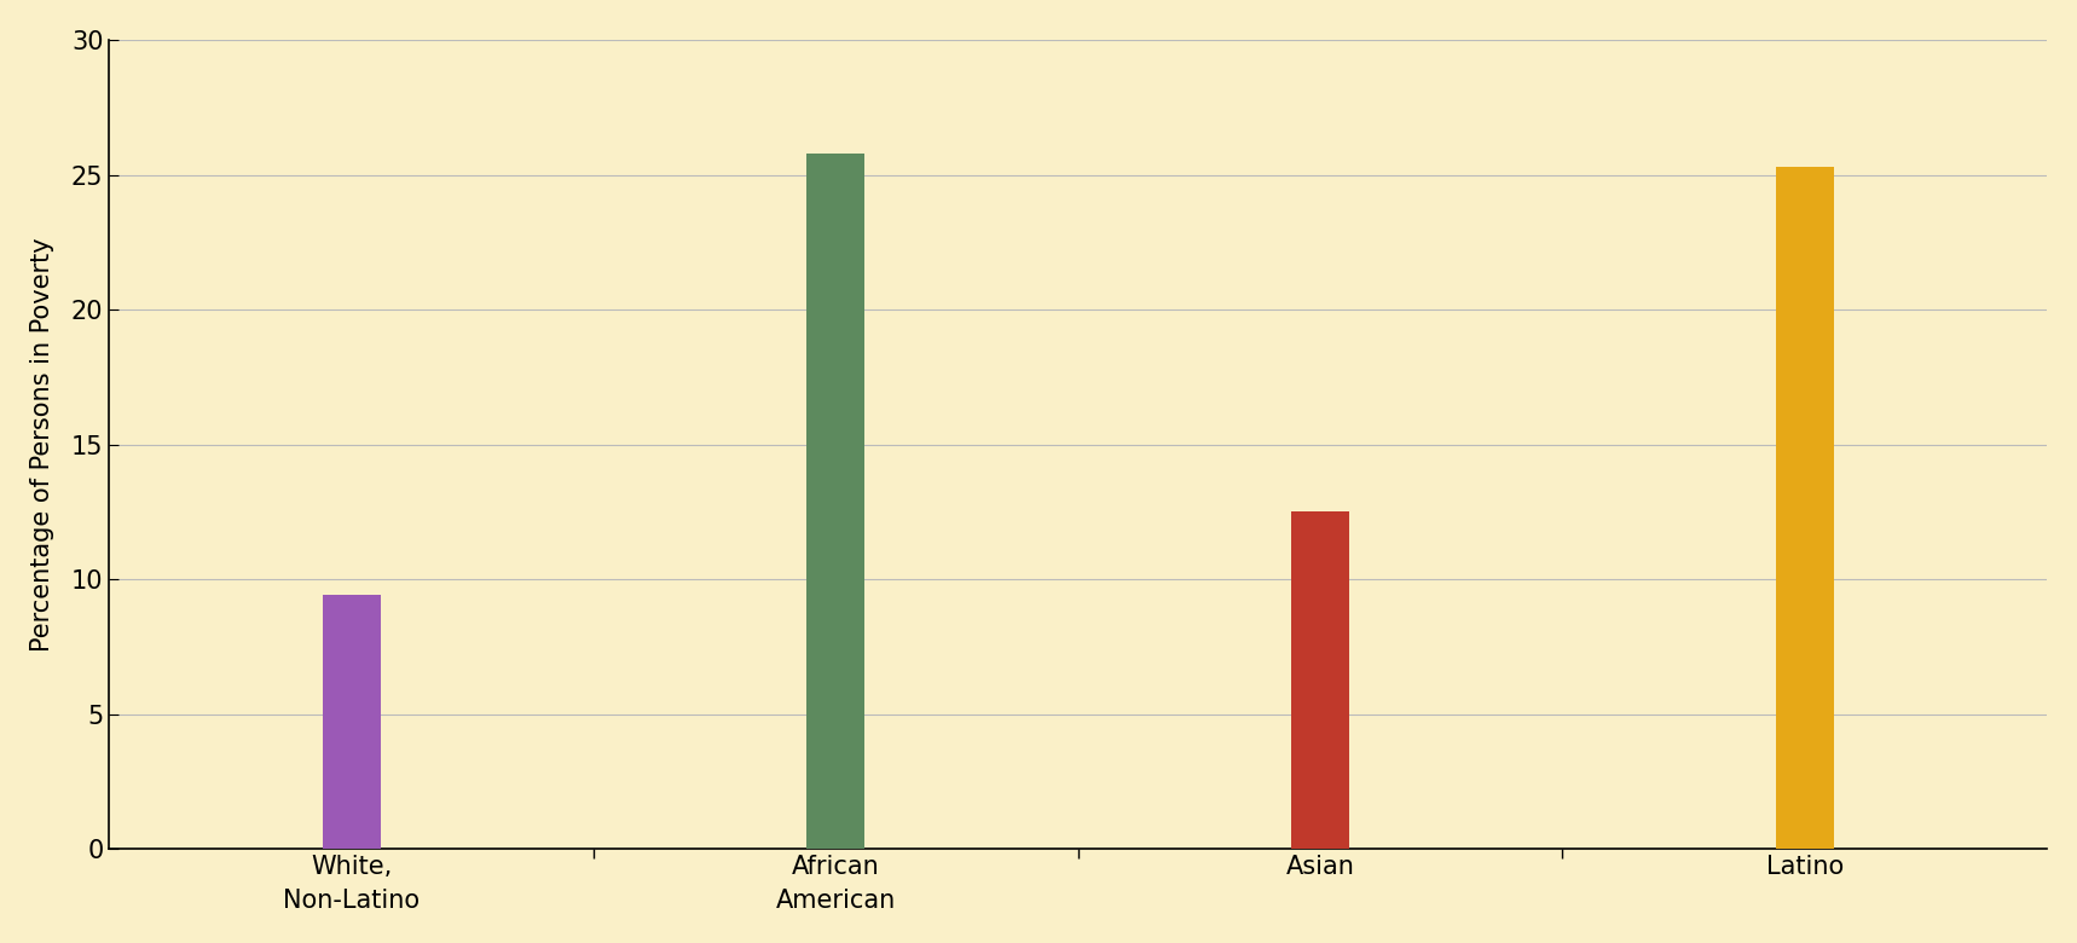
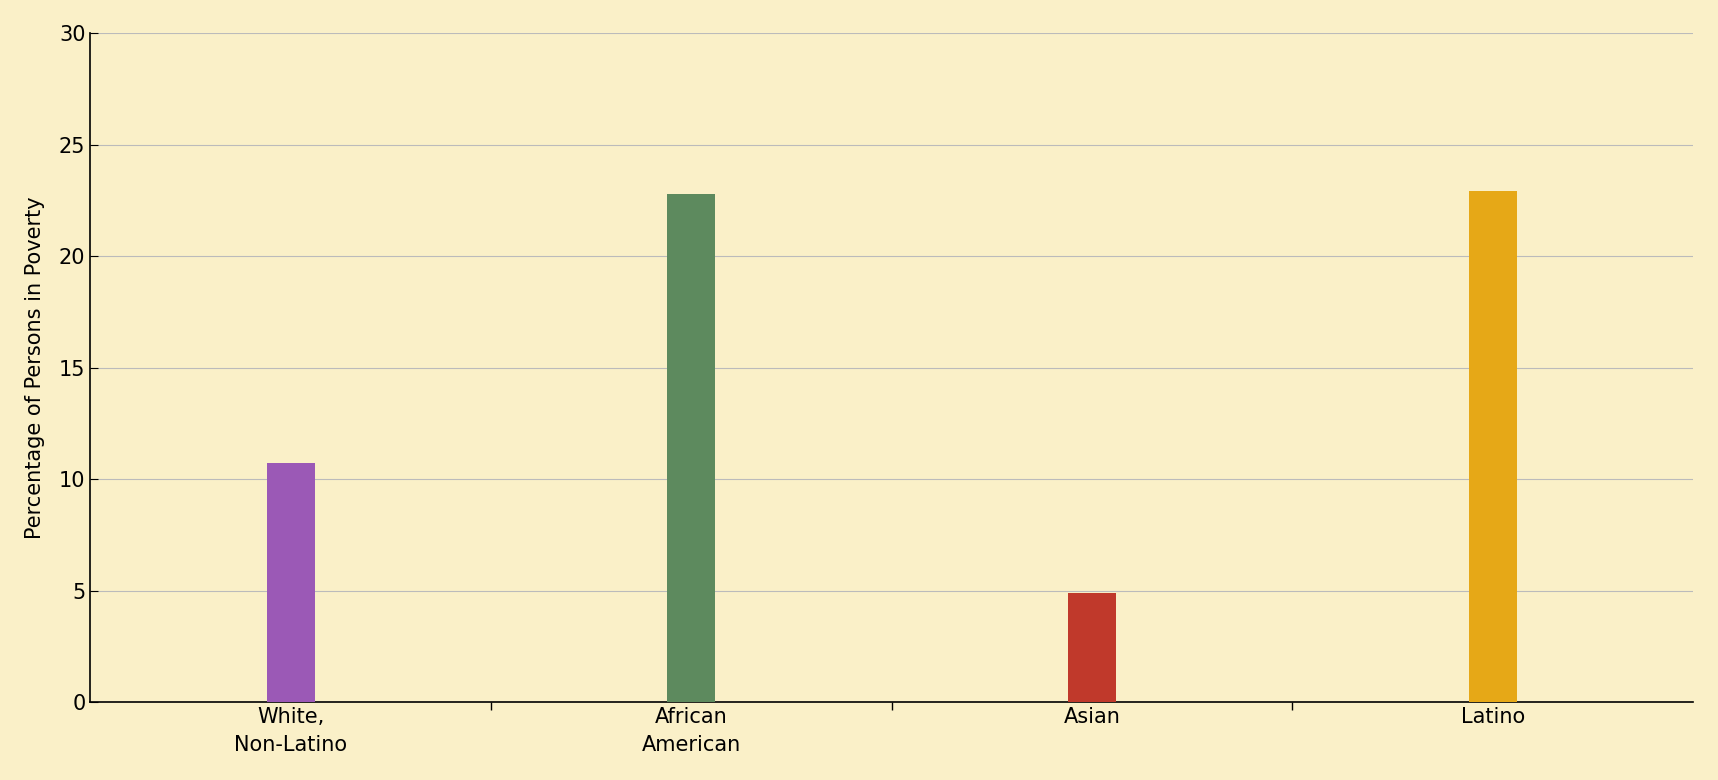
White, Non-Latino: 9.4 -> 10.7
African American: 25.8 -> 22.8
Asian: 12.5 -> 4.9
Latino: 25.3 -> 22.9
